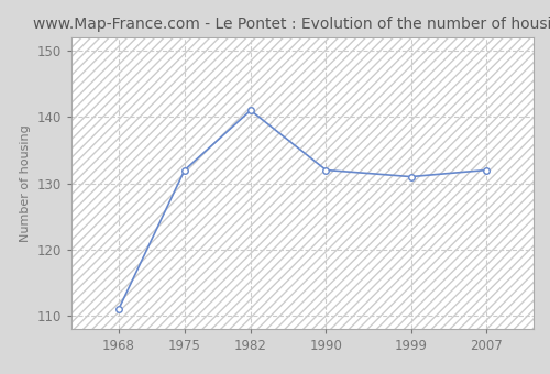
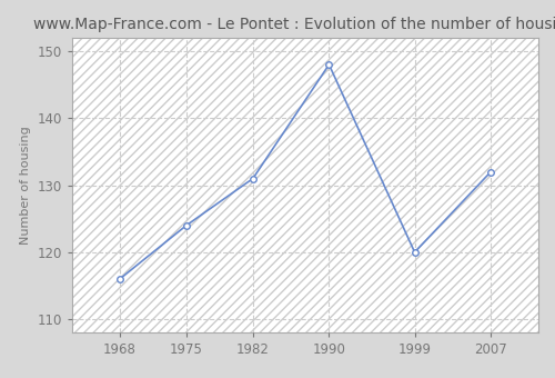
1968: 111 -> 116
1975: 132 -> 124
1982: 141 -> 131
1990: 132 -> 148
1999: 131 -> 120
